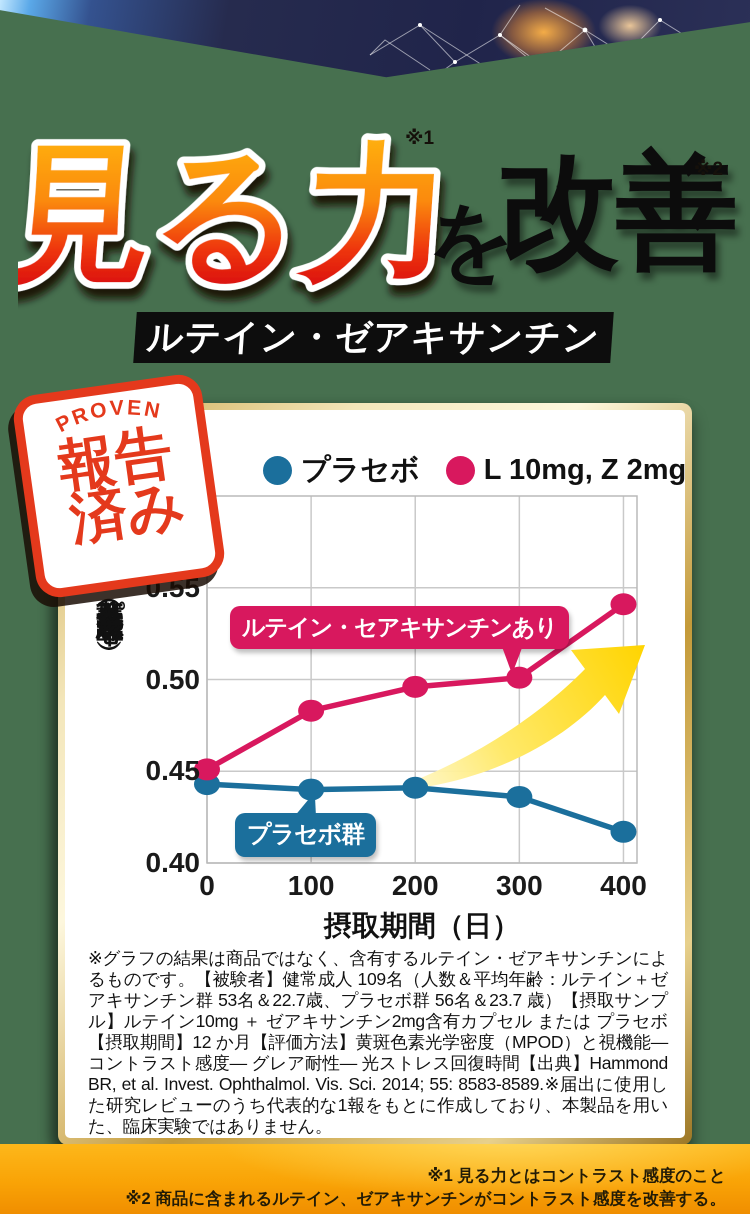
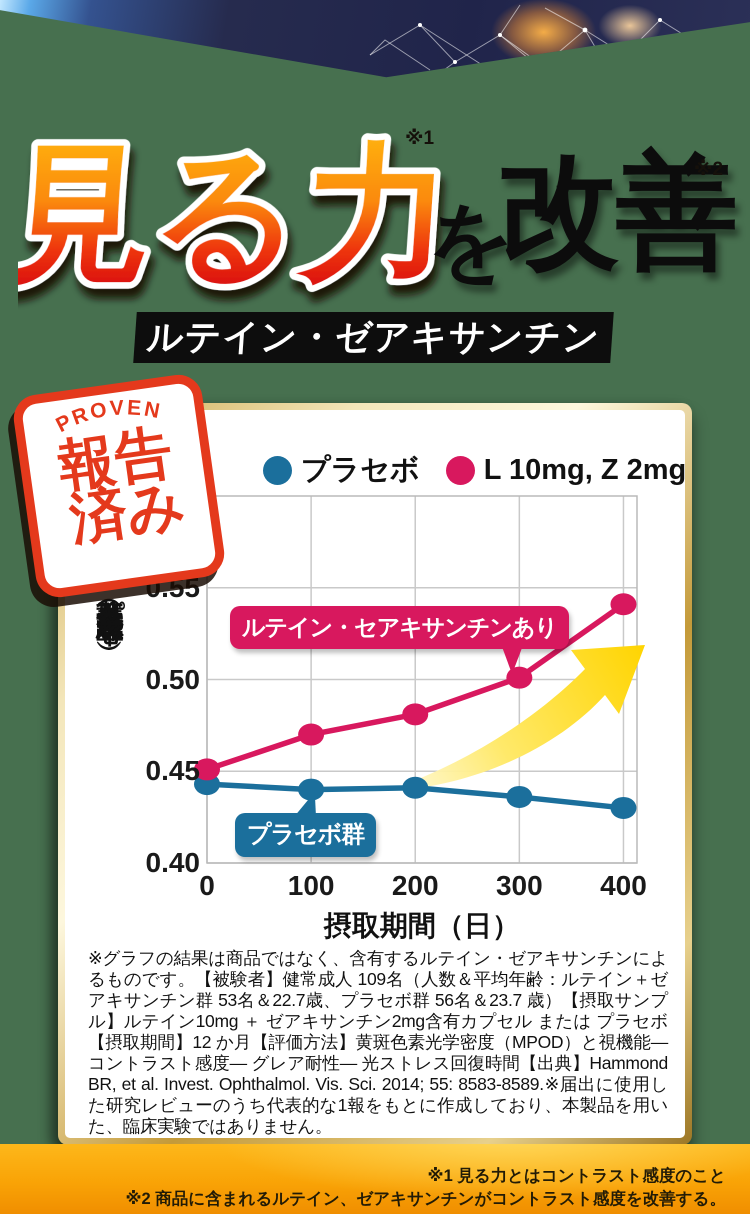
L 10mg, Z 2mg/100: 0.483 -> 0.470
L 10mg, Z 2mg/200: 0.496 -> 0.481
プラセボ/400: 0.417 -> 0.430
